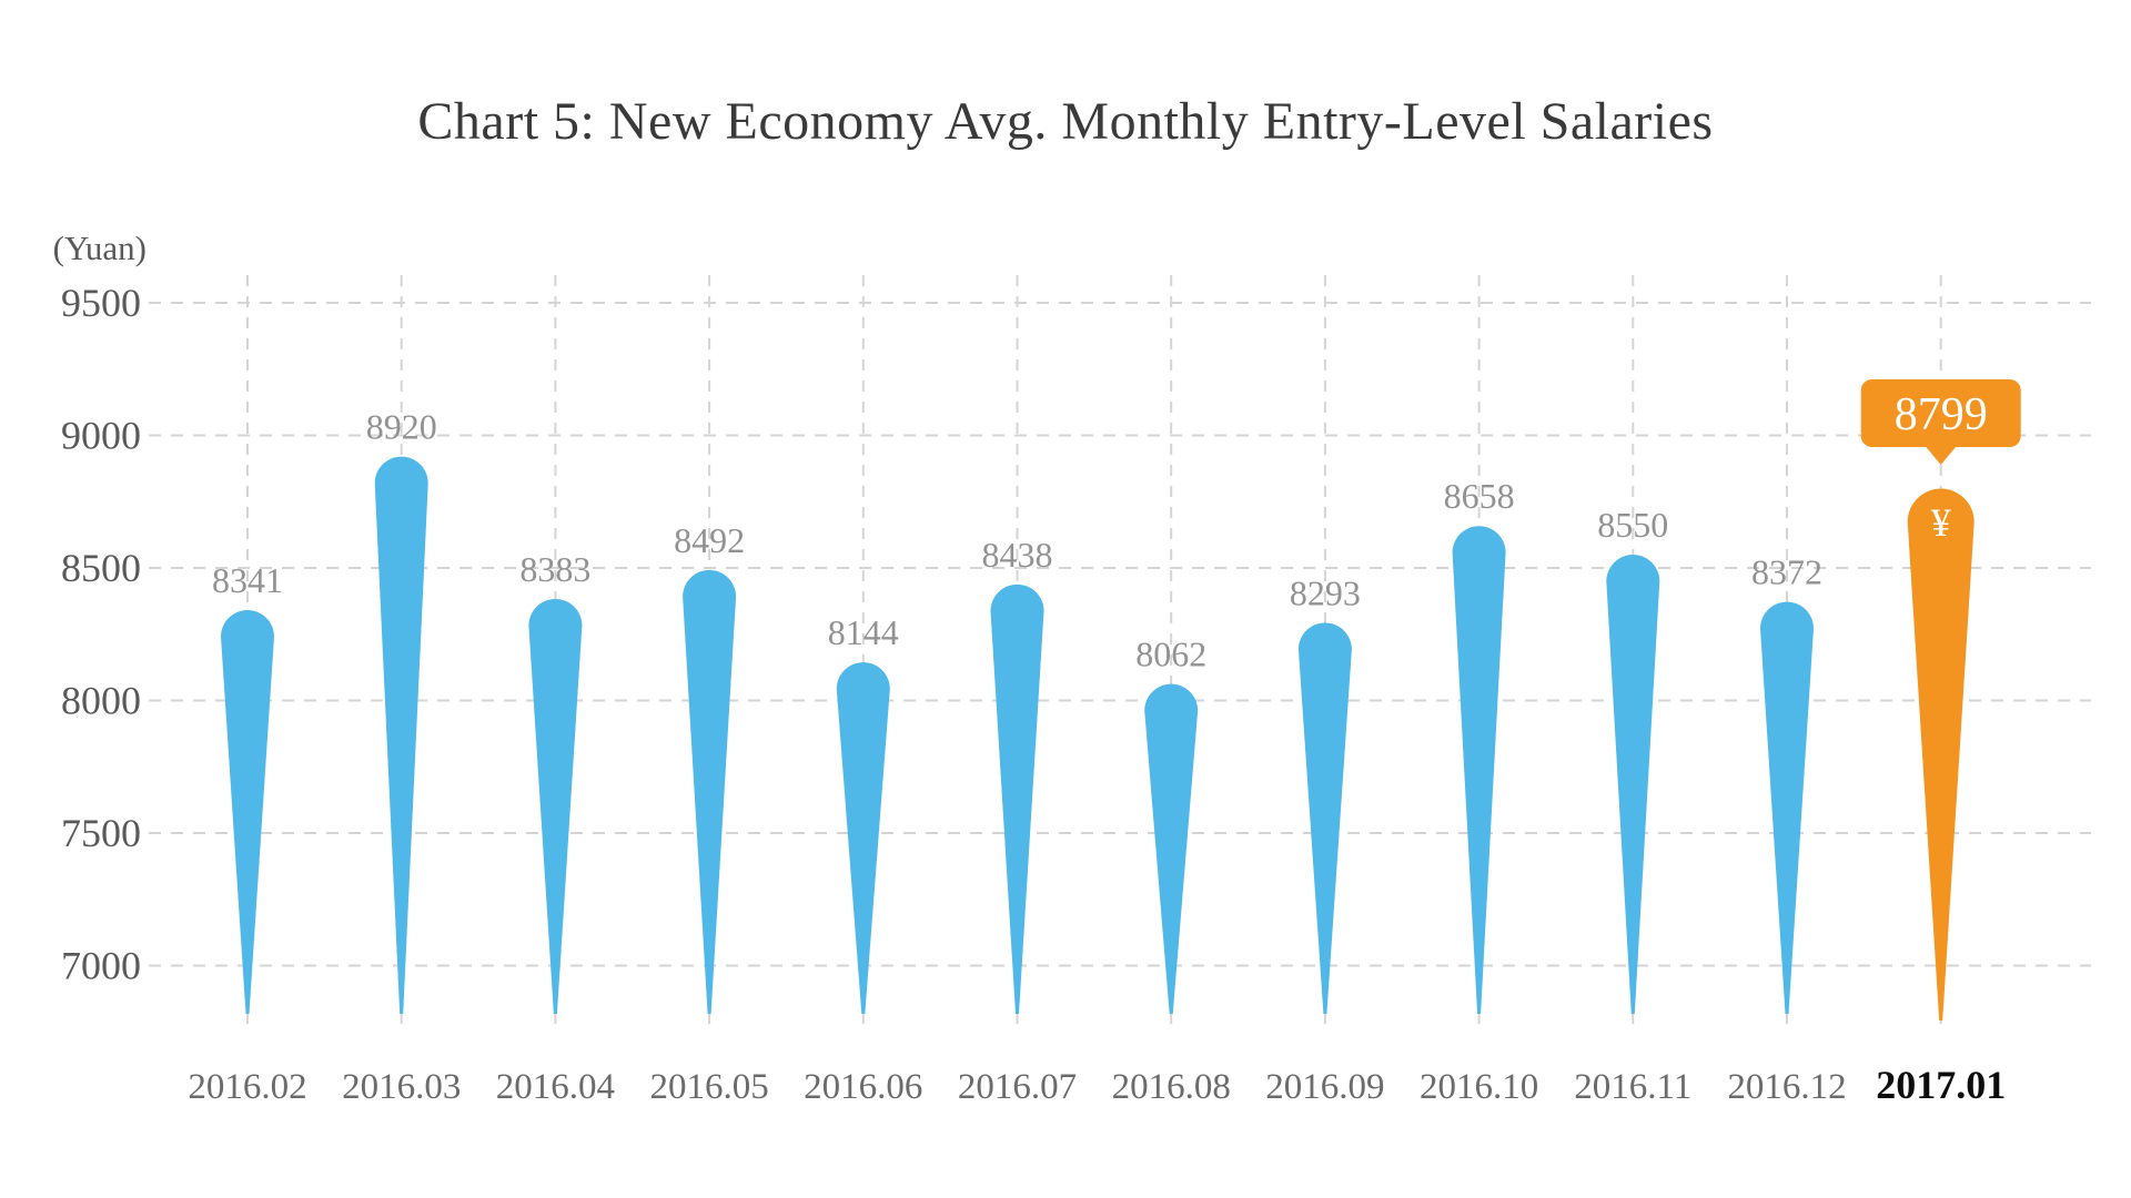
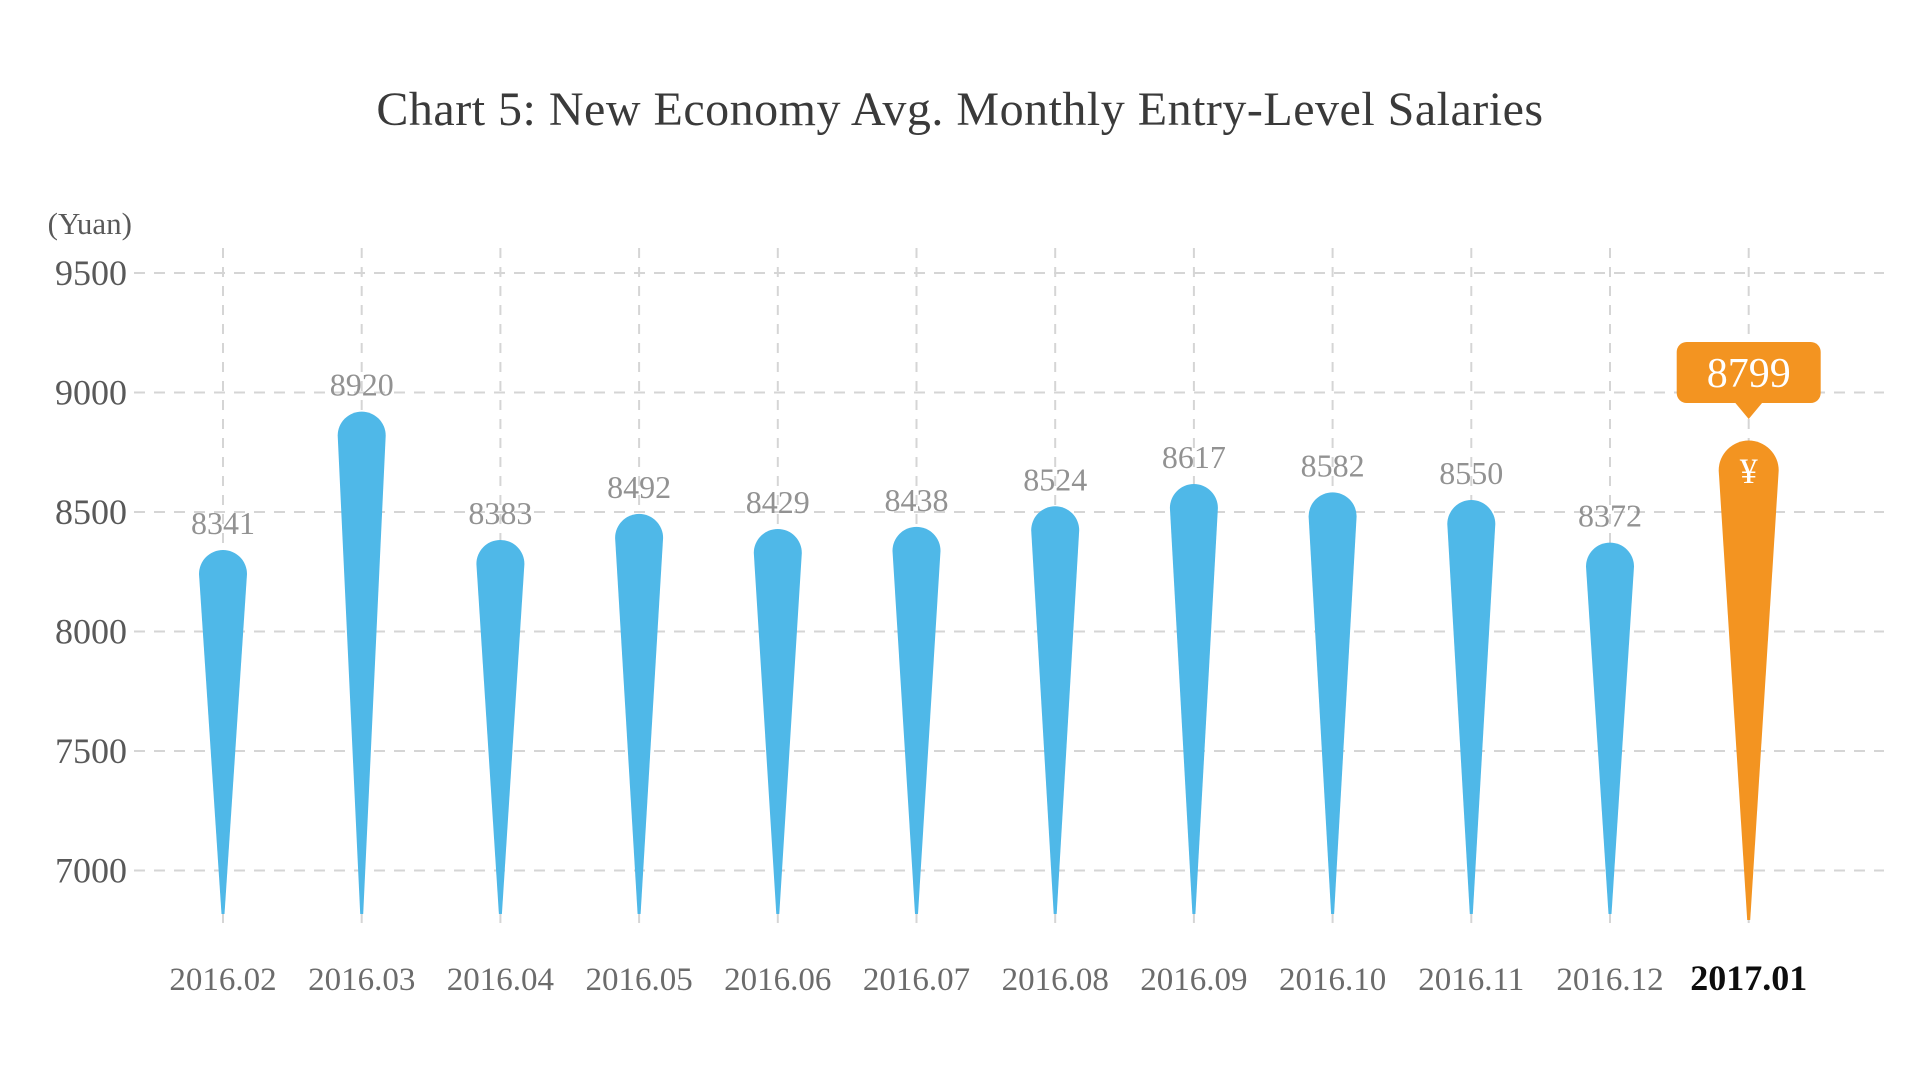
2016.06: 8144 -> 8429
2016.08: 8062 -> 8524
2016.09: 8293 -> 8617
2016.10: 8658 -> 8582
